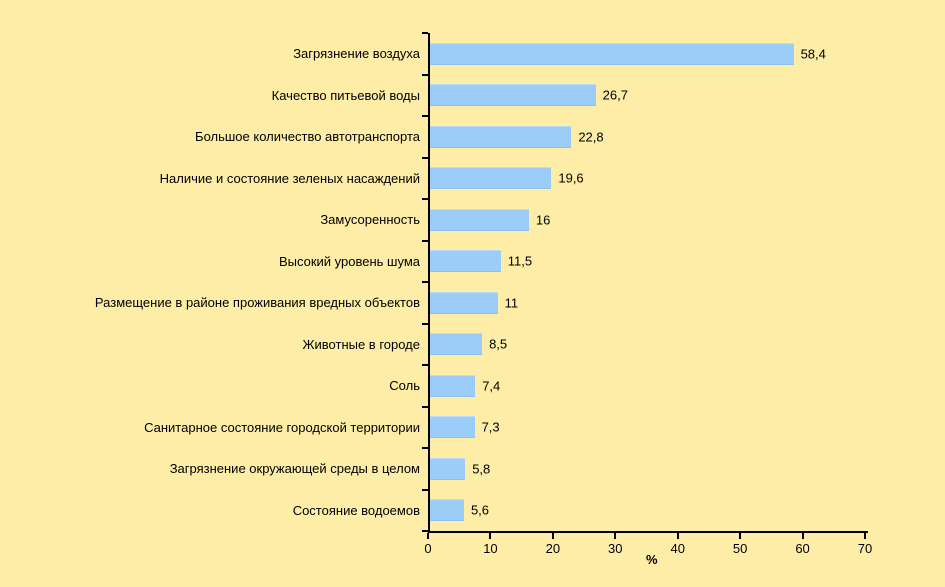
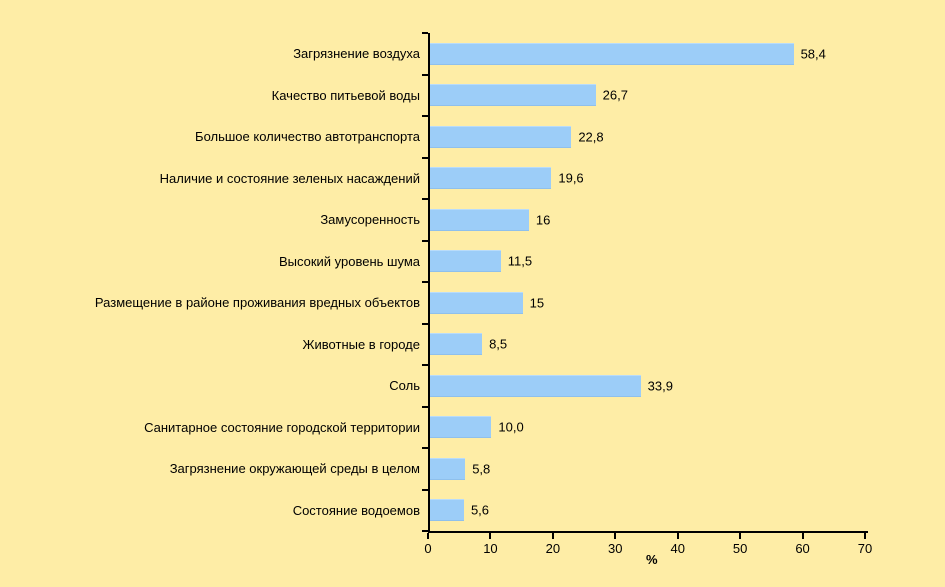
Размещение в районе проживания вредных объектов: 11 -> 15
Соль: 7,4 -> 33,9
Санитарное состояние городской территории: 7,3 -> 10,0
